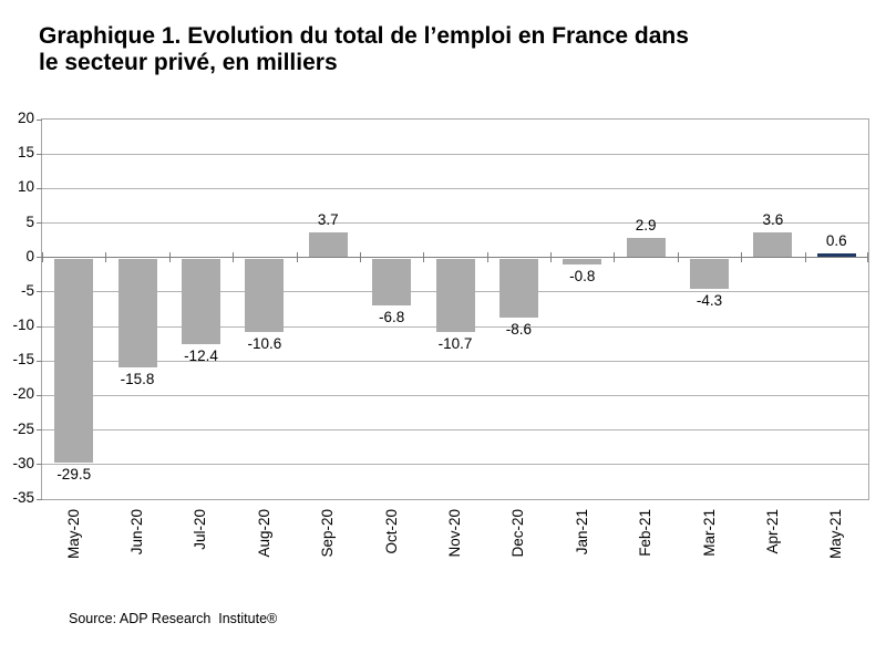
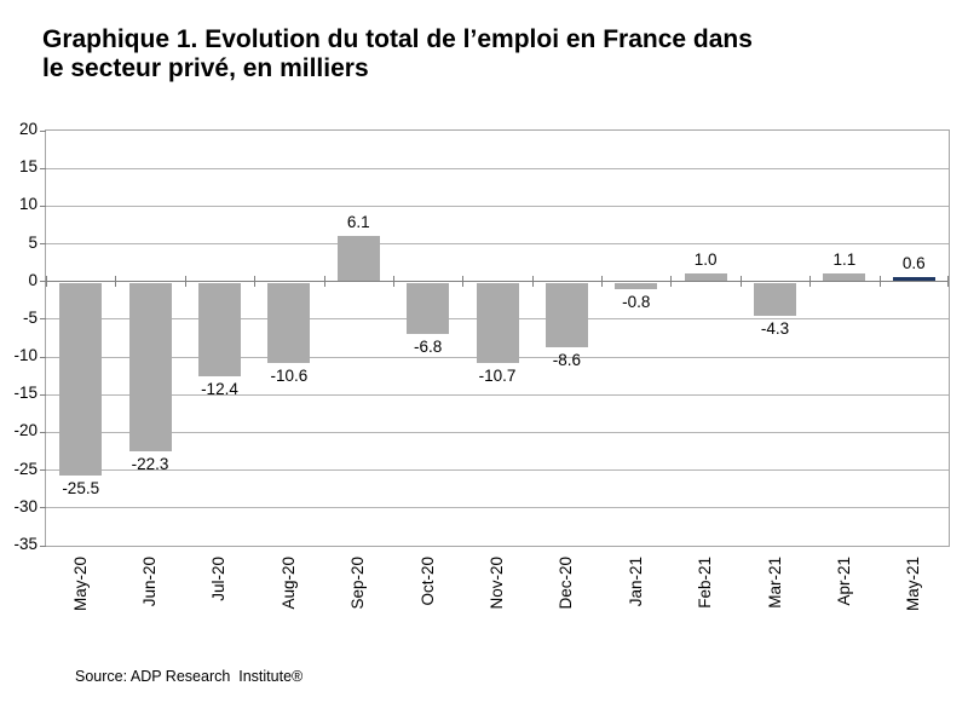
May-20: -29.5 -> -25.5
Jun-20: -15.8 -> -22.3
Sep-20: 3.7 -> 6.1
Feb-21: 2.9 -> 1.0
Apr-21: 3.6 -> 1.1
